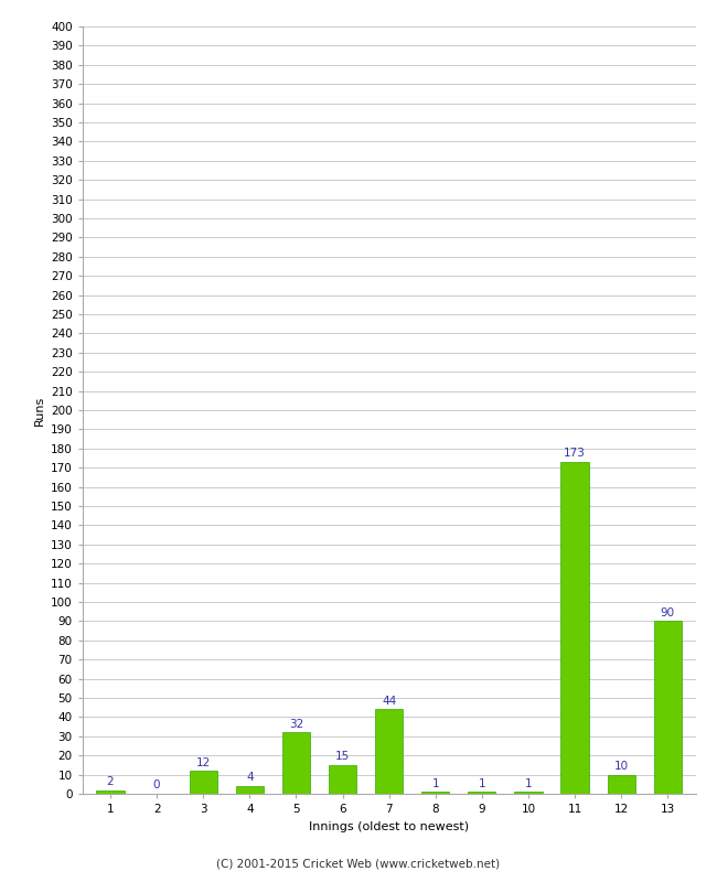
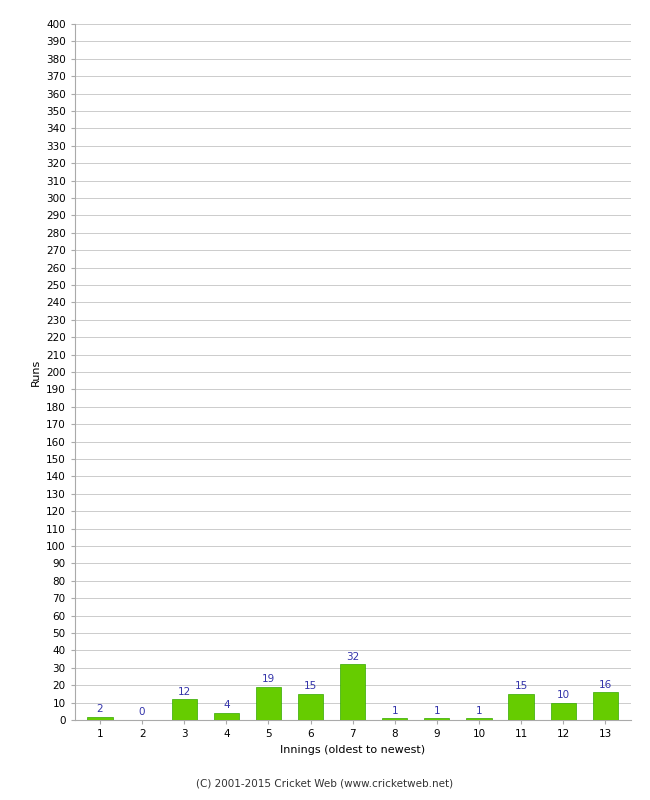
5: 32 -> 19
7: 44 -> 32
11: 173 -> 15
13: 90 -> 16
